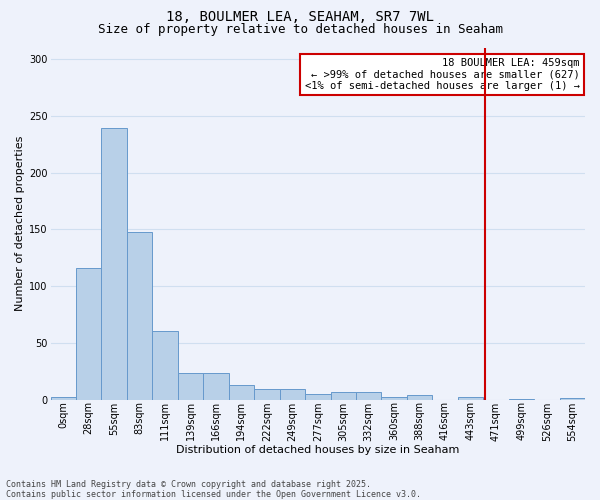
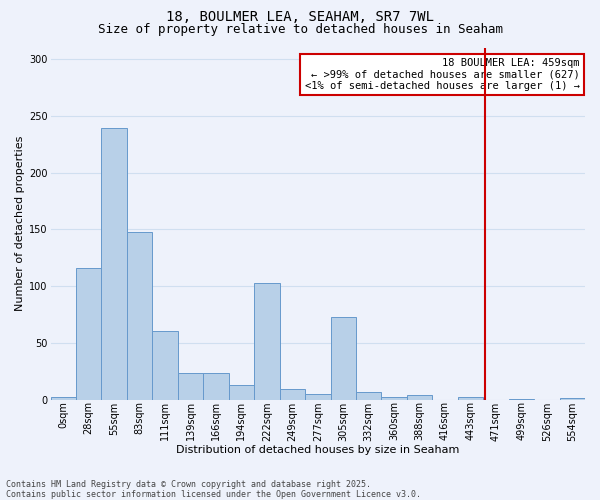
222sqm: 10 -> 103
305sqm: 7 -> 73
